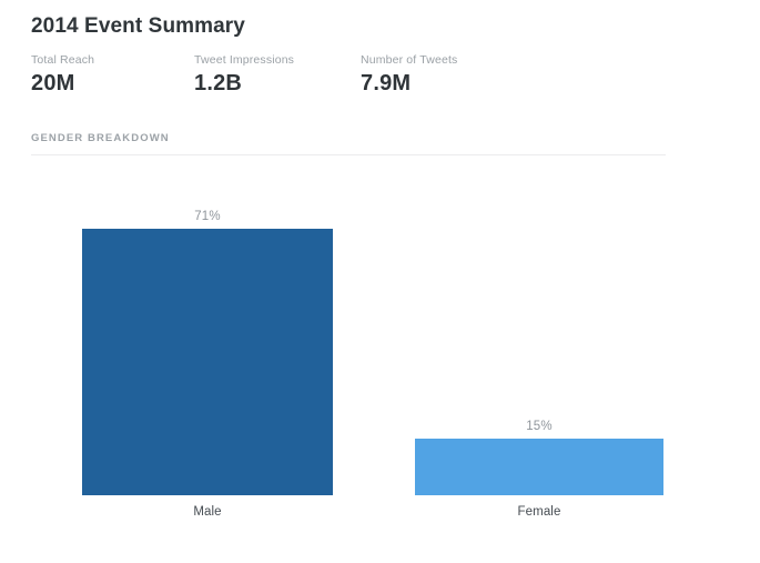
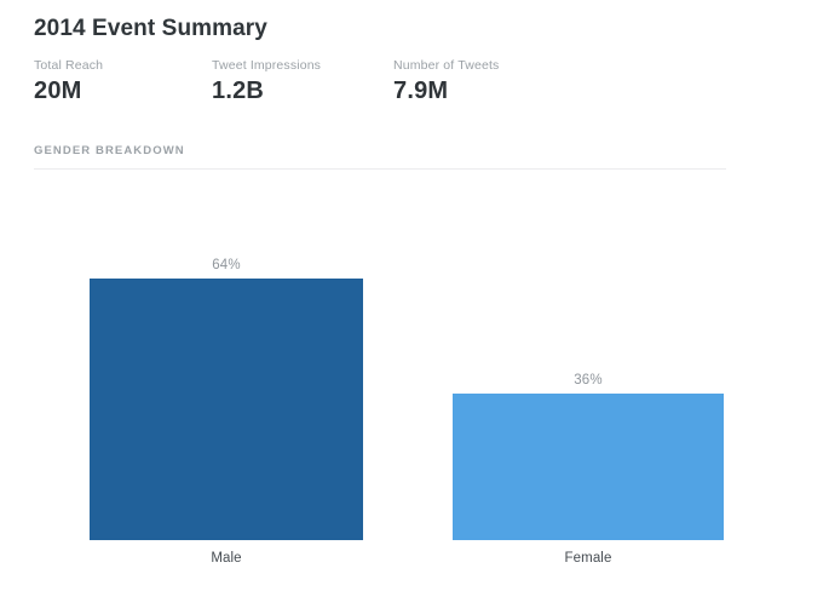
Male: 71% -> 64%
Female: 15% -> 36%
